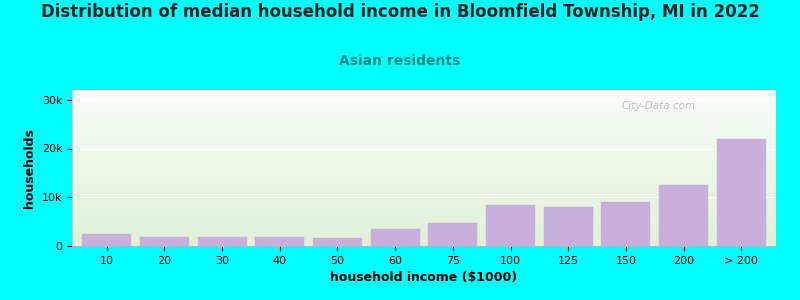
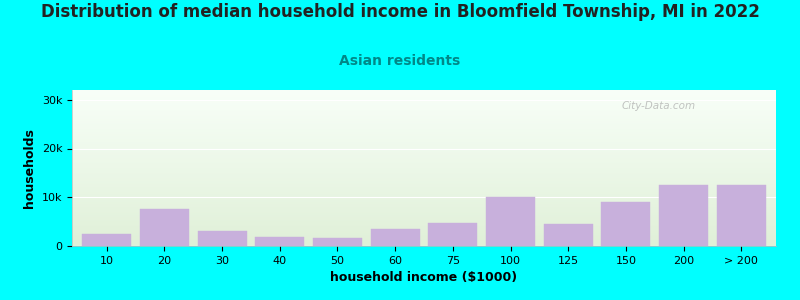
20: 1.8k -> 7.5k
30: 1.9k -> 3.0k
100: 8.4k -> 10.0k
125: 8.0k -> 4.5k
> 200: 22.0k -> 12.5k
